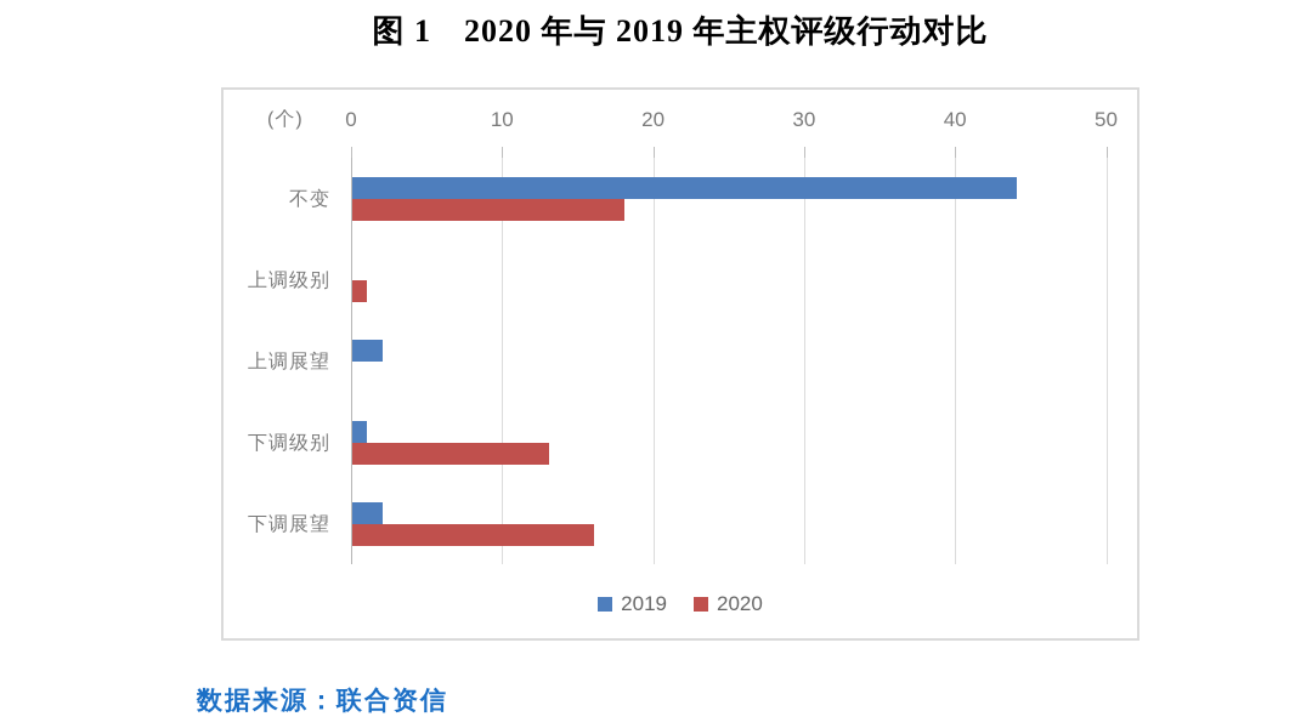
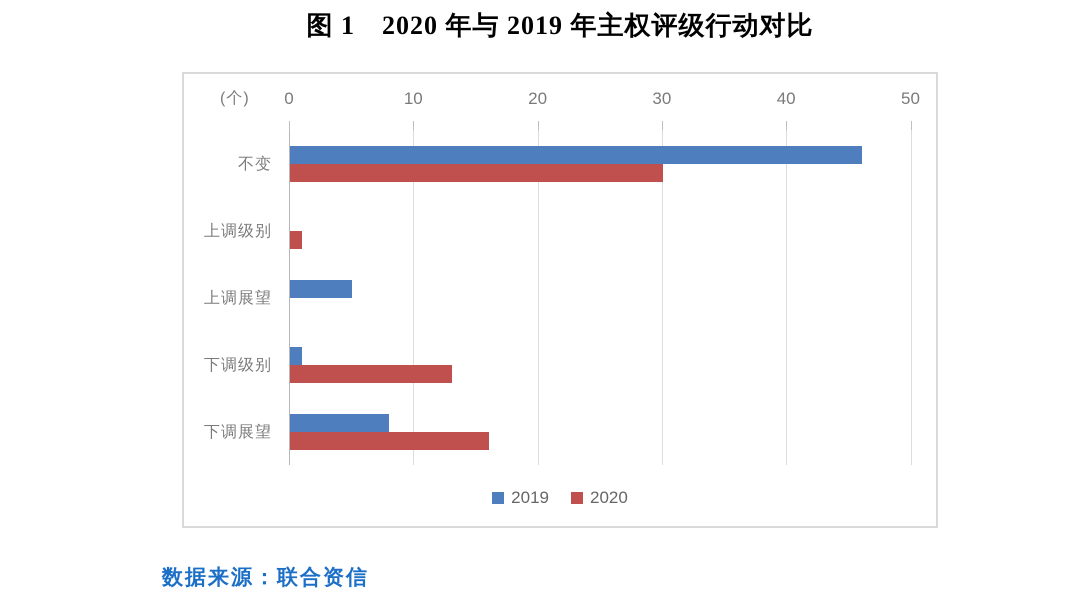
2019/不变: 44 -> 46
2020/不变: 18 -> 30
2019/上调展望: 2 -> 5
2019/下调展望: 2 -> 8
